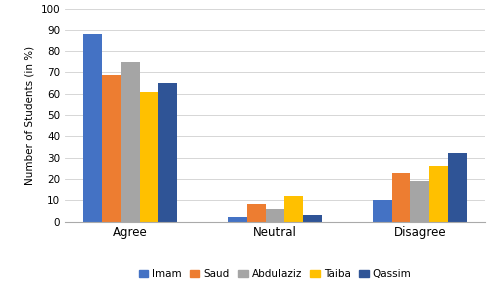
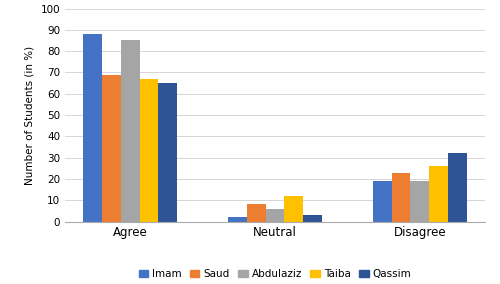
Abdulaziz/Agree: 75 -> 85
Taiba/Agree: 61 -> 67
Imam/Disagree: 10 -> 19
